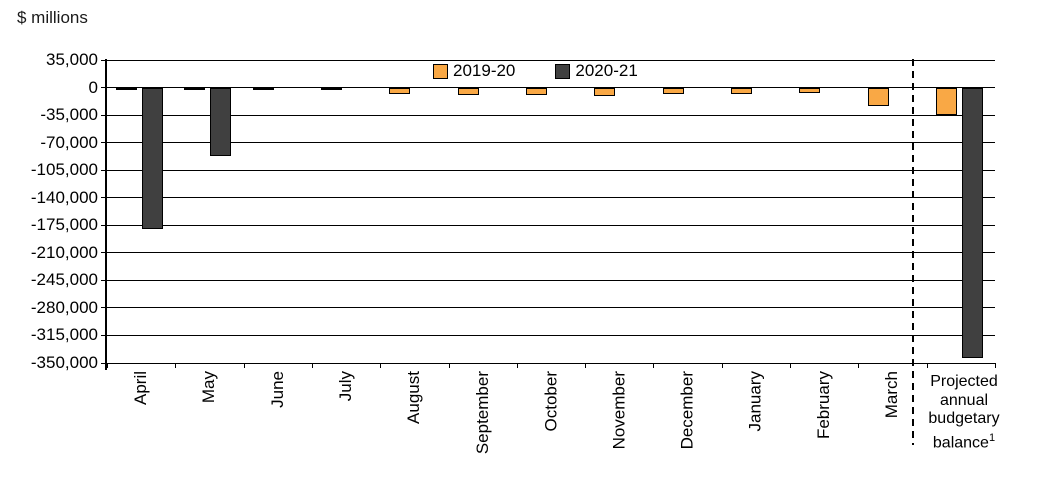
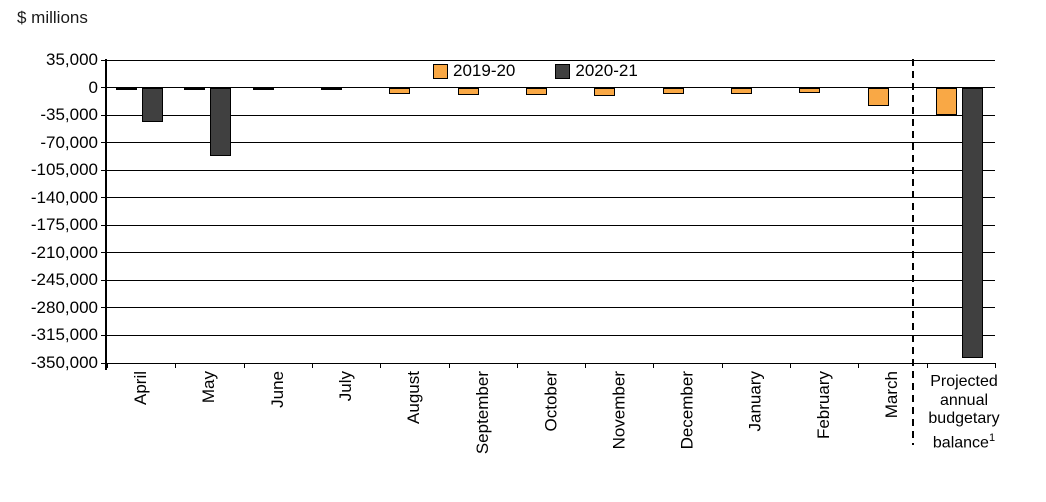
2020-21/April: -180000 -> -40000
